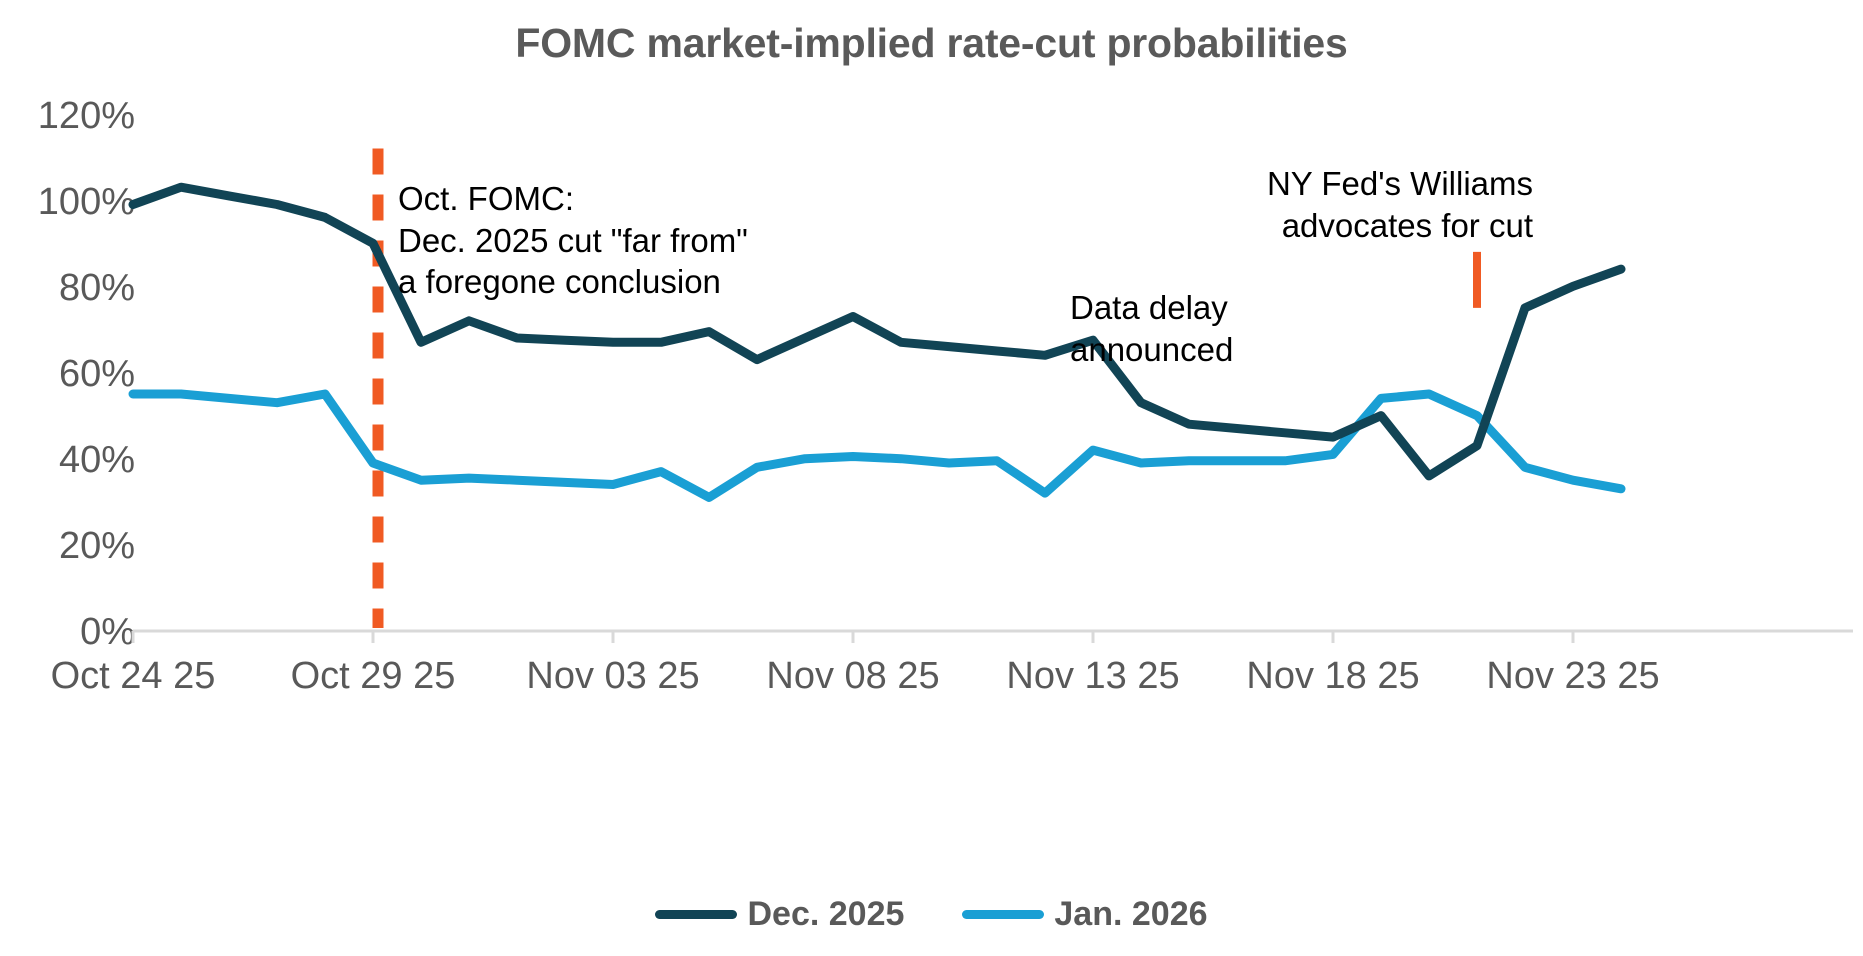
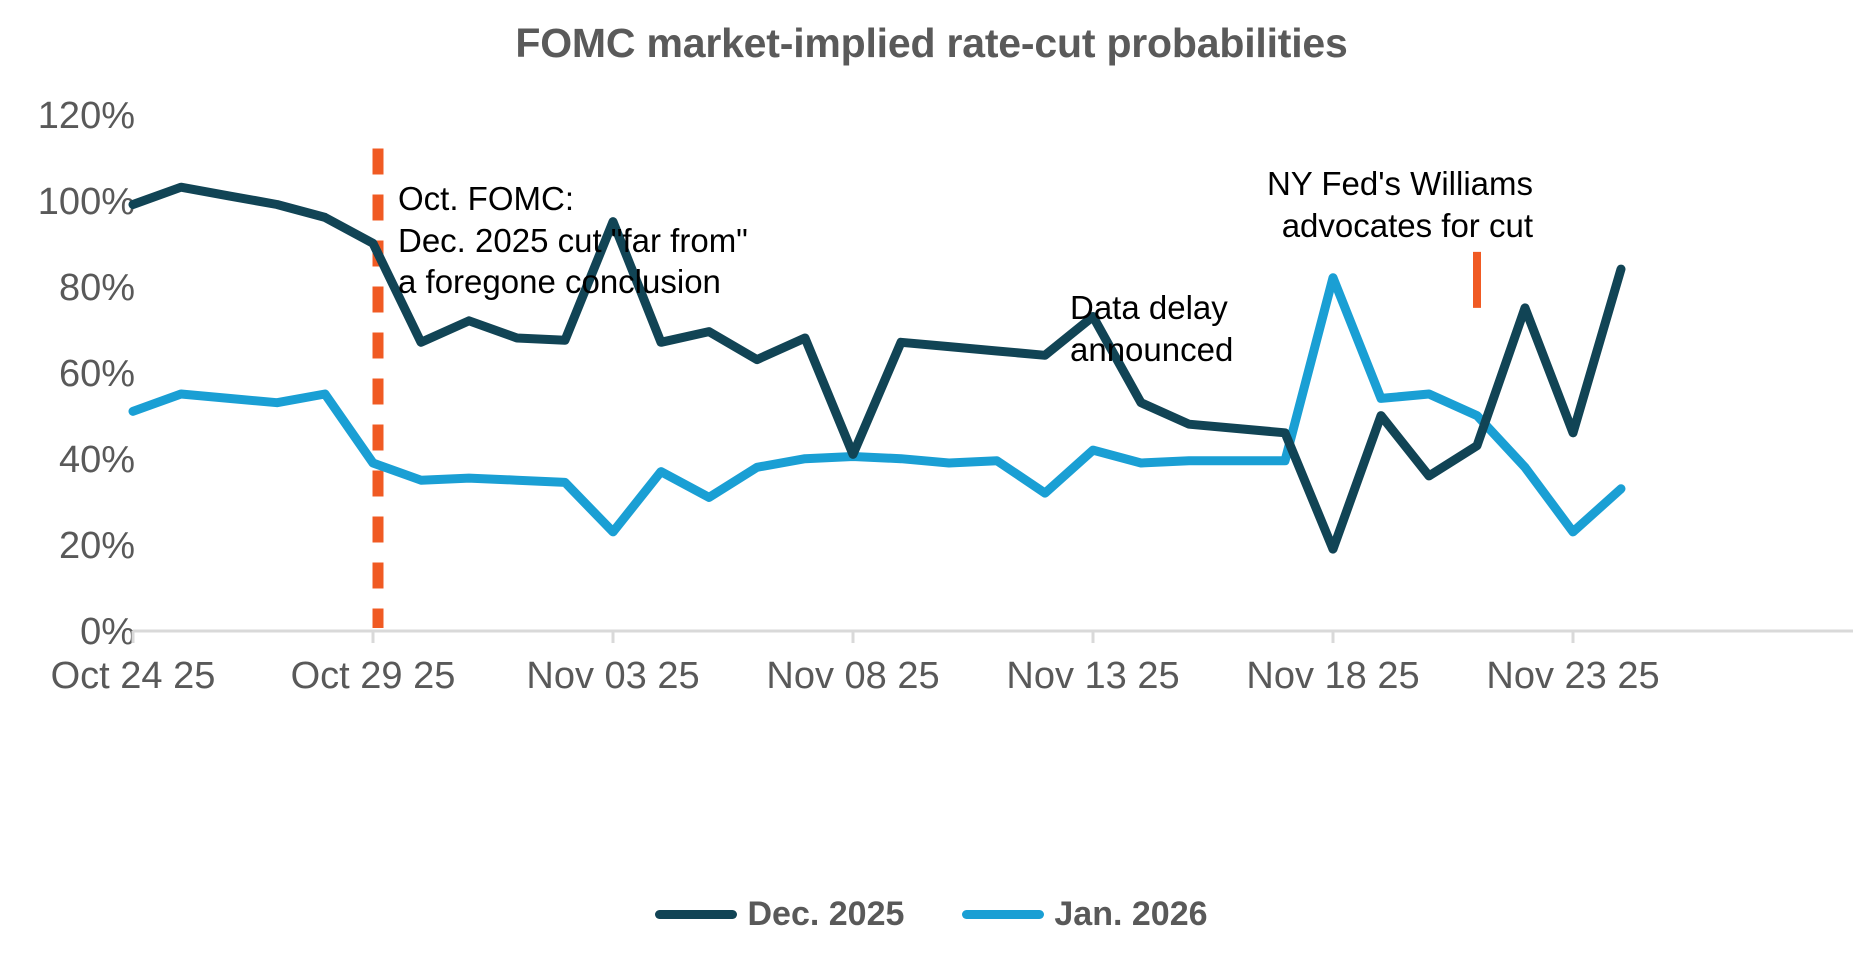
Jan. 2026/Oct 24 25: 55% -> 51%
Dec. 2025/Nov 03 25: 67% -> 95%
Jan. 2026/Nov 03 25: 34% -> 23%
Dec. 2025/Nov 08 25: 73% -> 41%
Dec. 2025/Nov 13 25: 68% -> 73%
Dec. 2025/Nov 18 25: 45% -> 19%
Jan. 2026/Nov 18 25: 41% -> 82%
Dec. 2025/Nov 23 25: 80% -> 46%
Jan. 2026/Nov 23 25: 35% -> 23%
